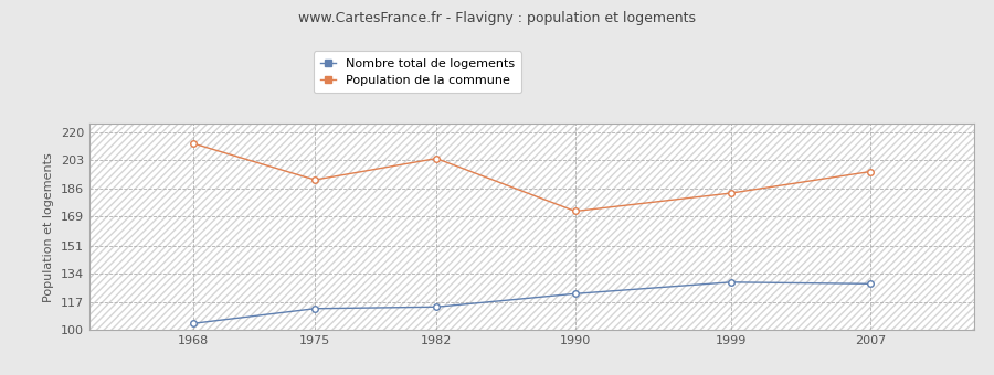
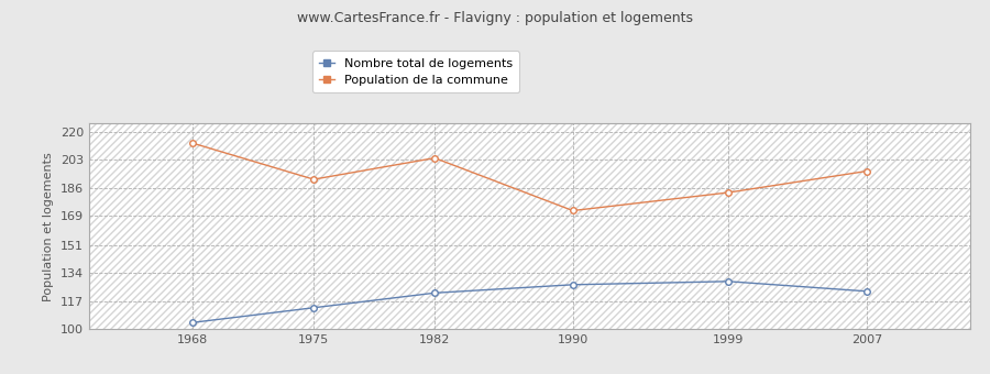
Nombre total de logements/1982: 114 -> 122
Nombre total de logements/1990: 122 -> 127
Nombre total de logements/2007: 128 -> 123
